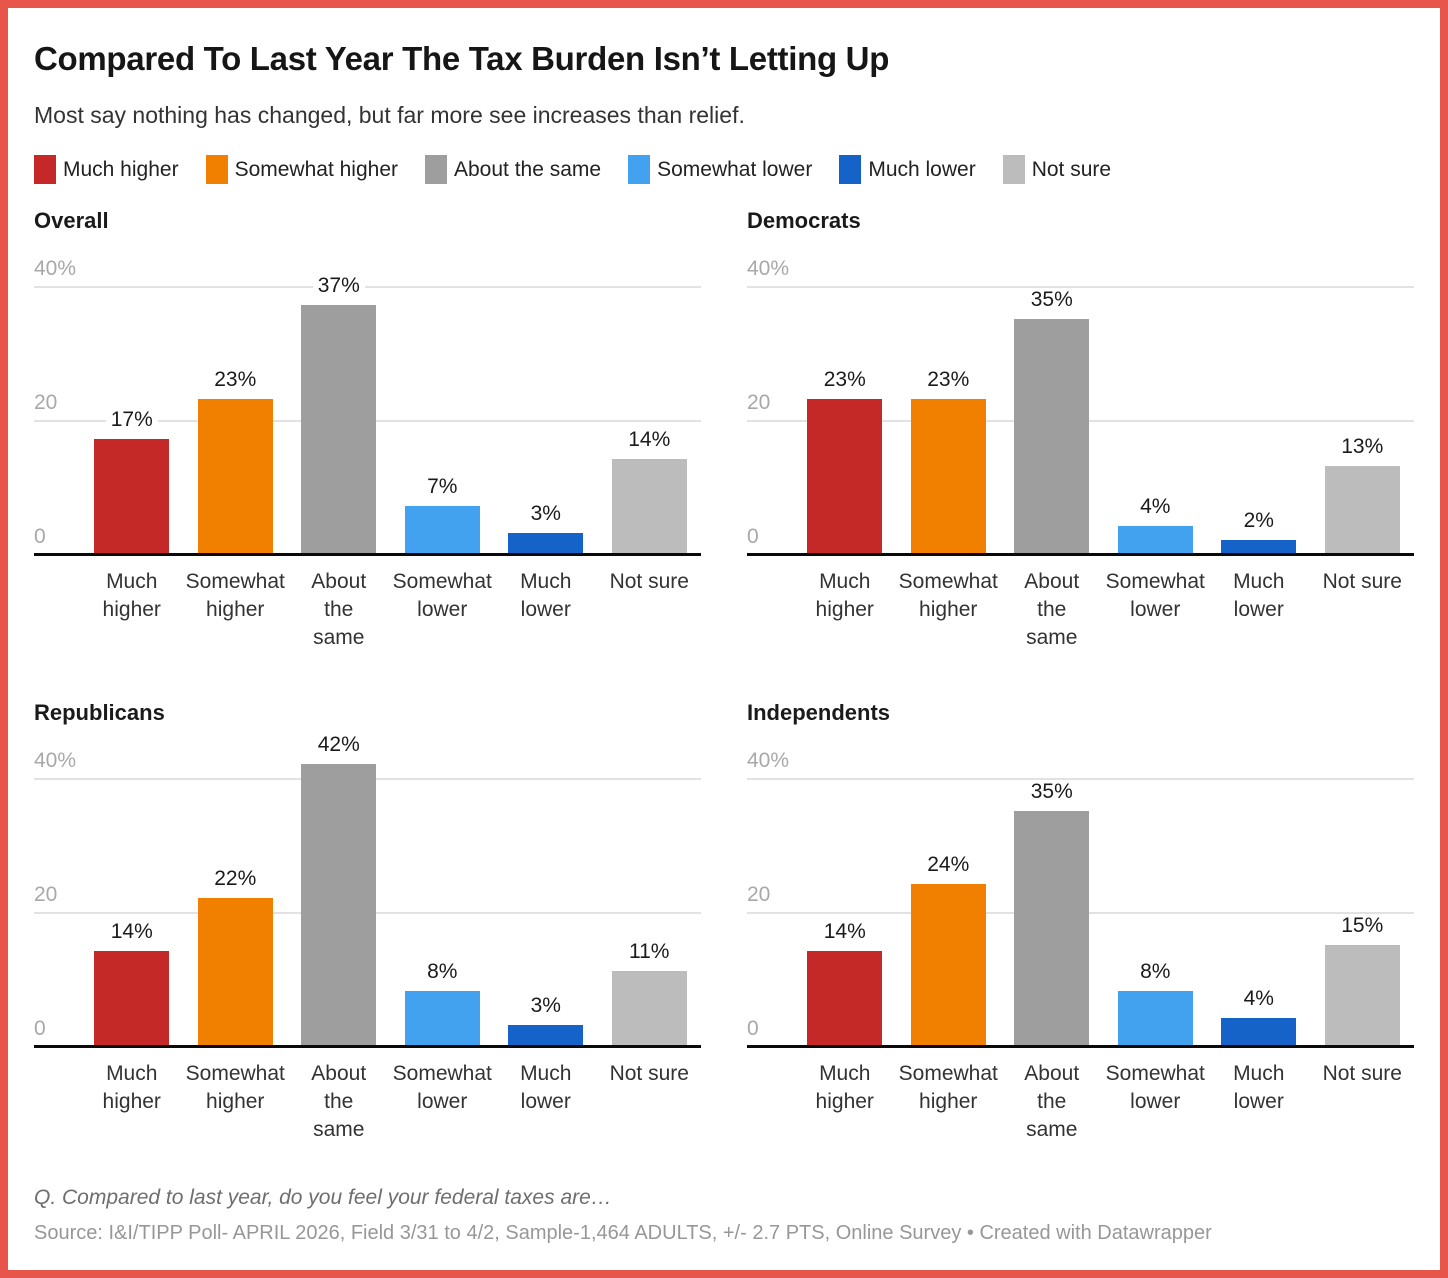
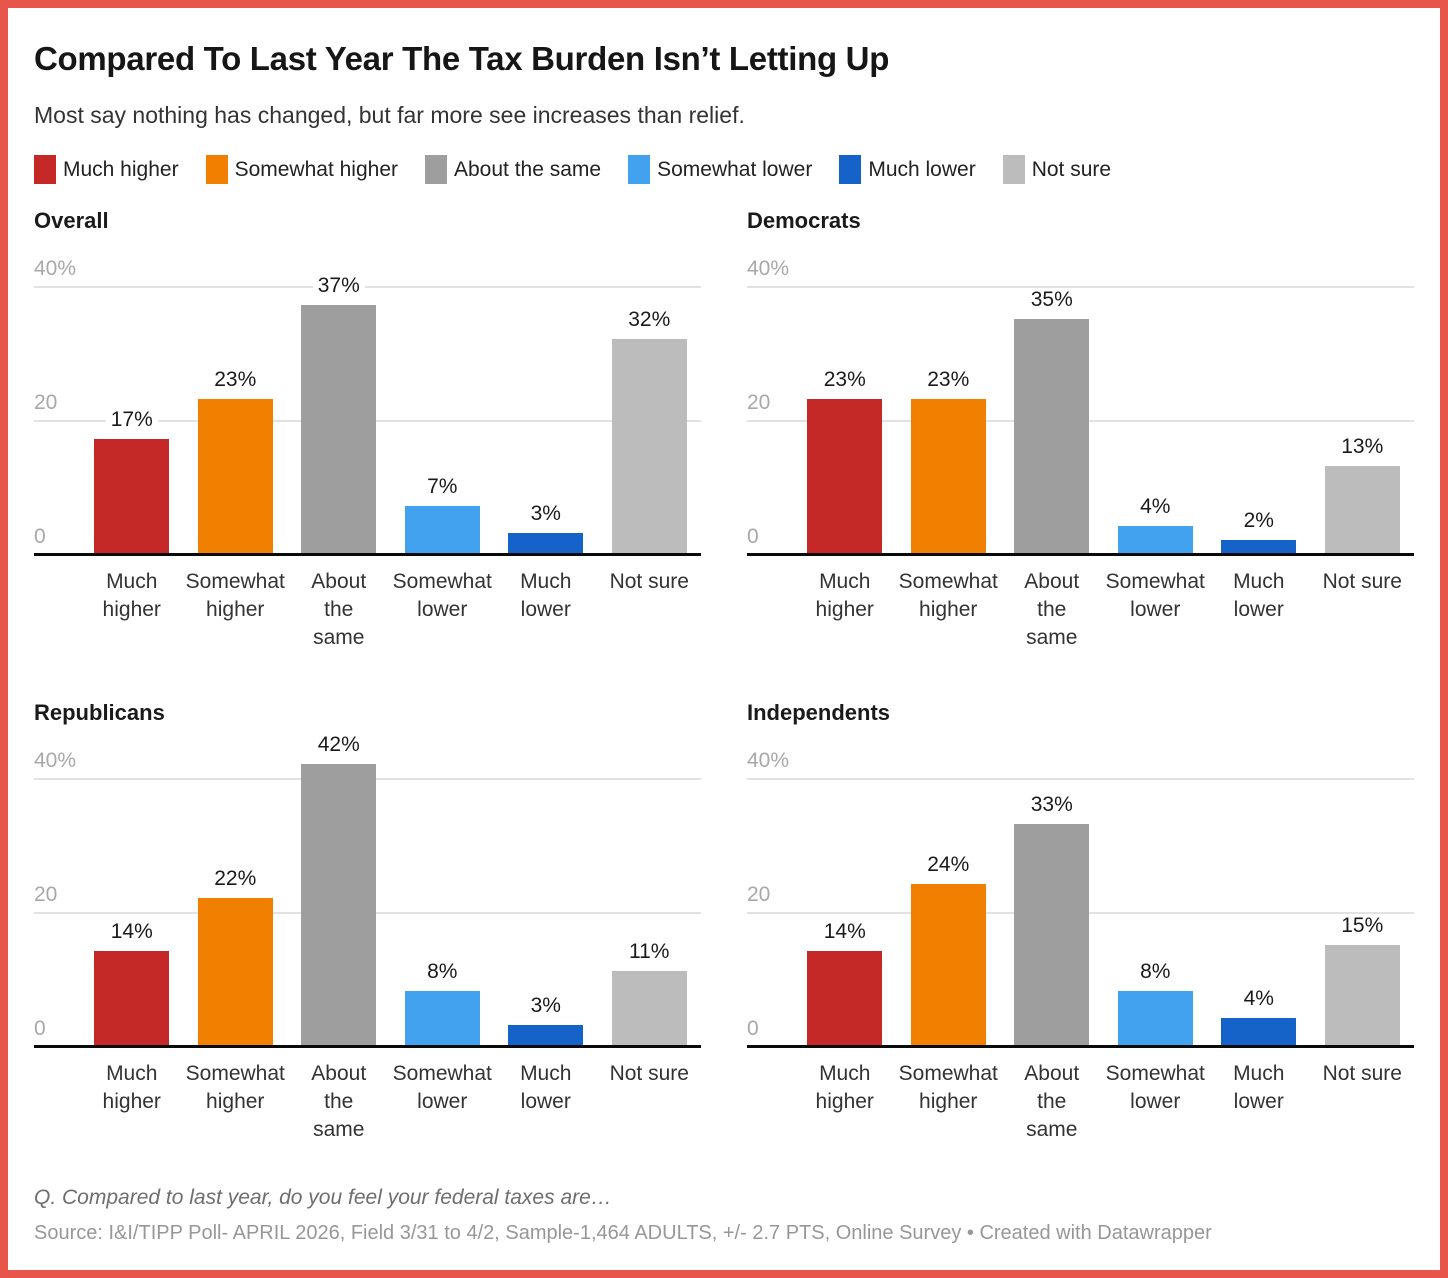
Overall/Not sure: 14% -> 32%
Independents/About the same: 35% -> 33%
